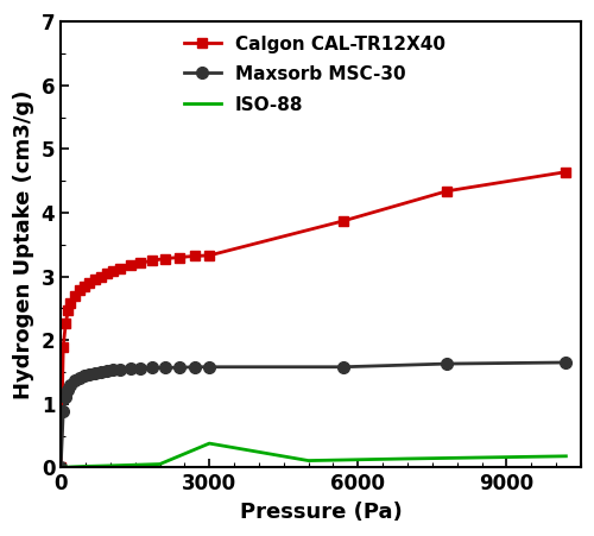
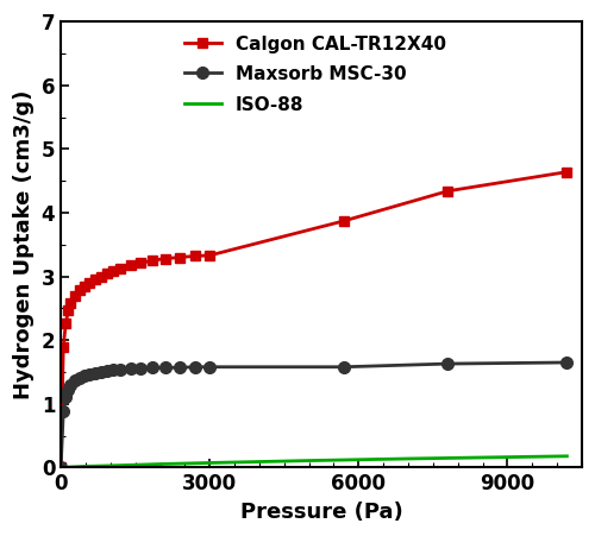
ISO-88/3000: 0.38 -> 0.07
